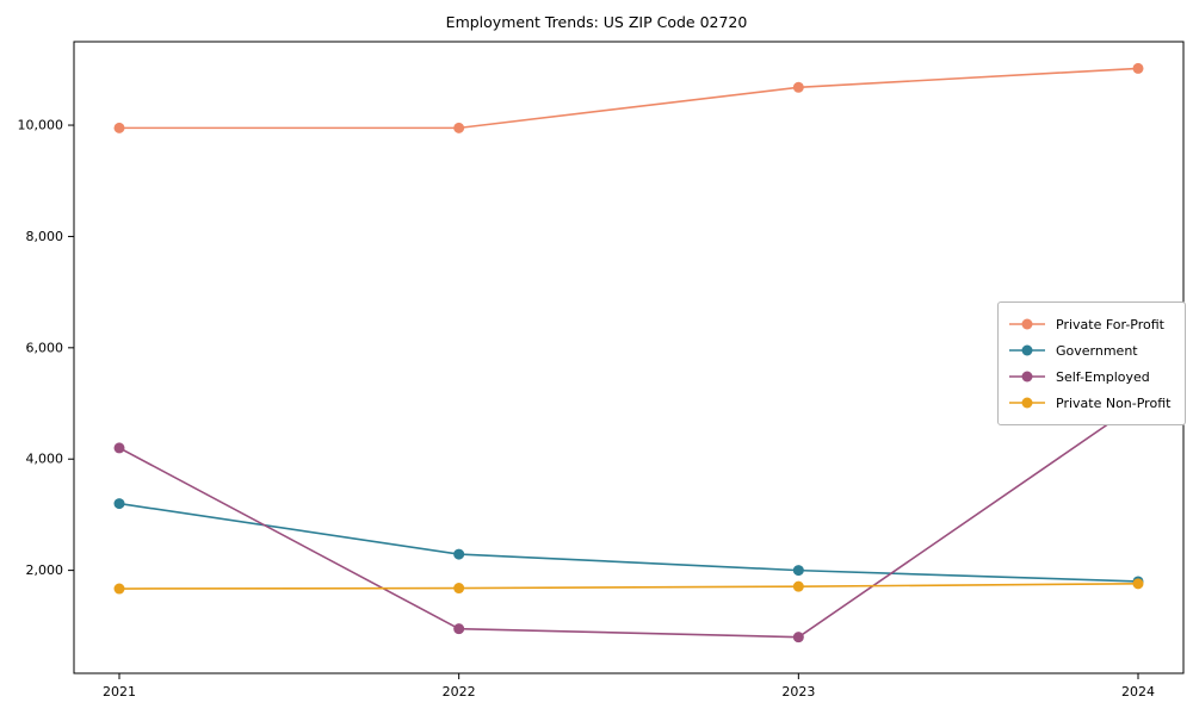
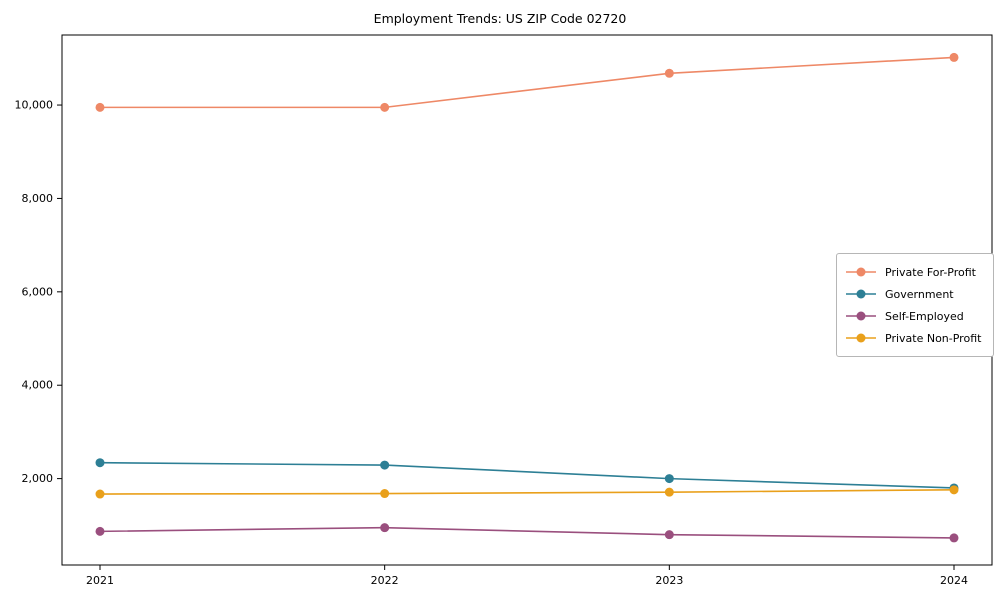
Government/2021: 3200 -> 2300
Self-Employed/2021: 4200 -> 900
Self-Employed/2024: 5000 -> 700
